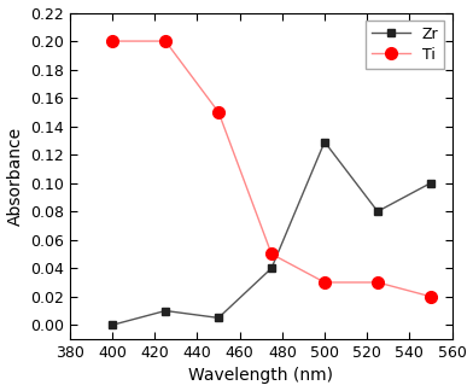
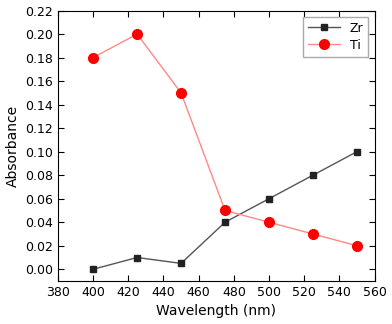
Ti/400: 0.20 -> 0.18
Zr/500: 0.129 -> 0.060
Ti/500: 0.03 -> 0.04
